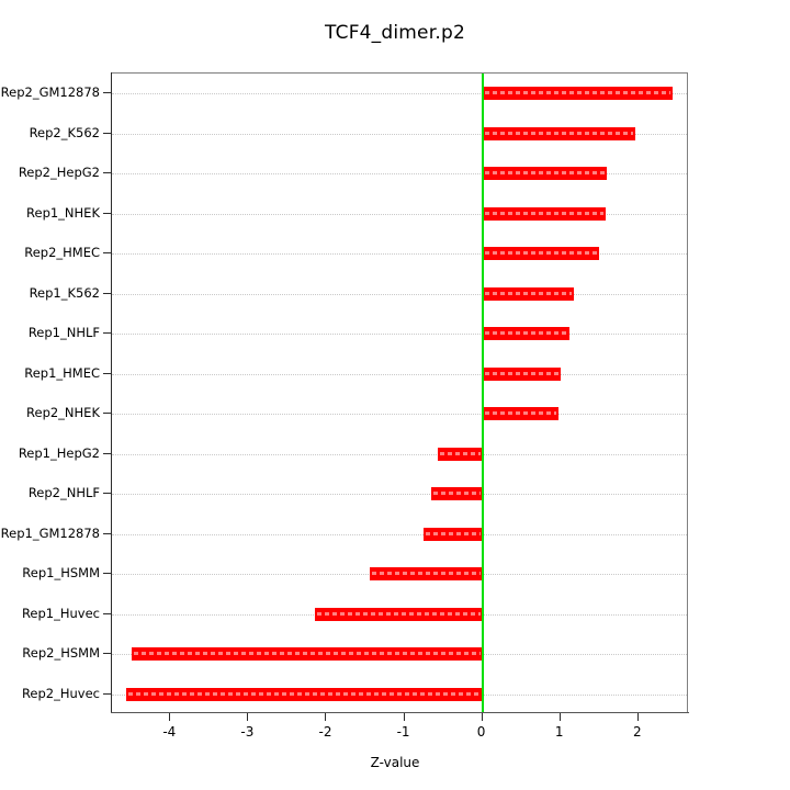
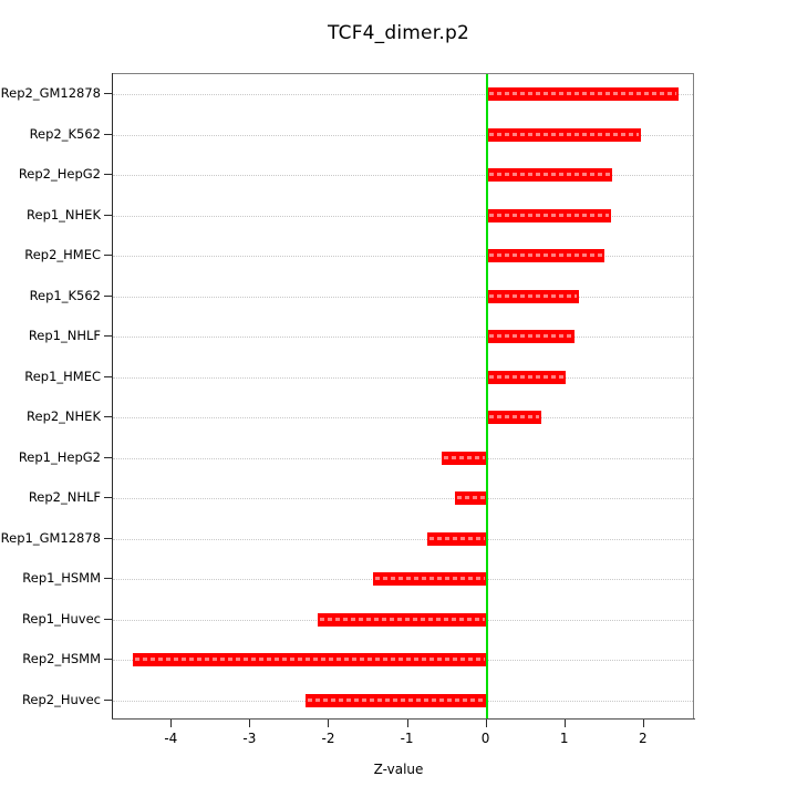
Rep2_NHEK: 1.0 -> 0.7
Rep2_NHLF: -0.7 -> -0.4
Rep2_Huvec: -4.6 -> -2.3
